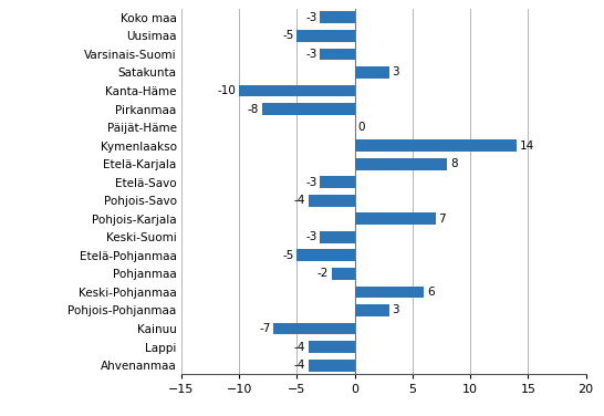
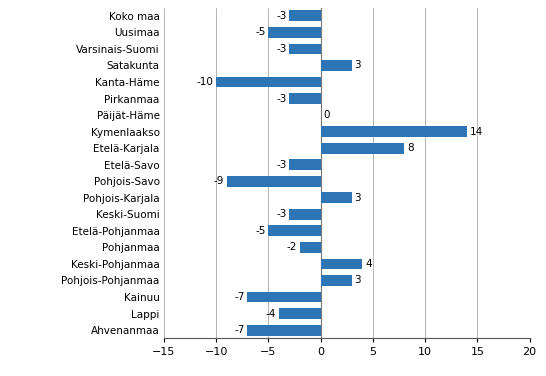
Pirkanmaa: -8 -> -3
Pohjois-Savo: -4 -> -9
Pohjois-Karjala: 7 -> 3
Keski-Pohjanmaa: 6 -> 4
Ahvenanmaa: -4 -> -7
